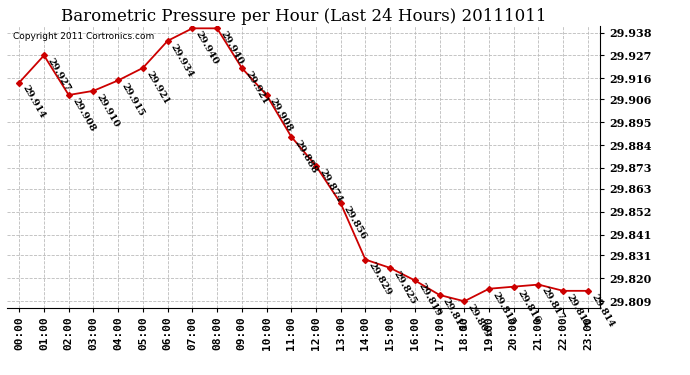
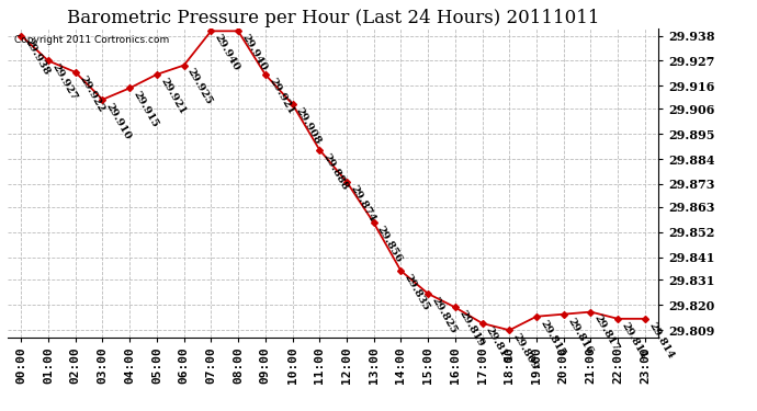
00:00: 29.914 -> 29.938
02:00: 29.908 -> 29.922
06:00: 29.934 -> 29.925
14:00: 29.829 -> 29.835
